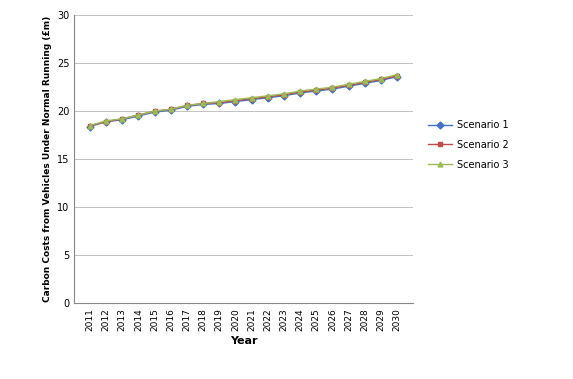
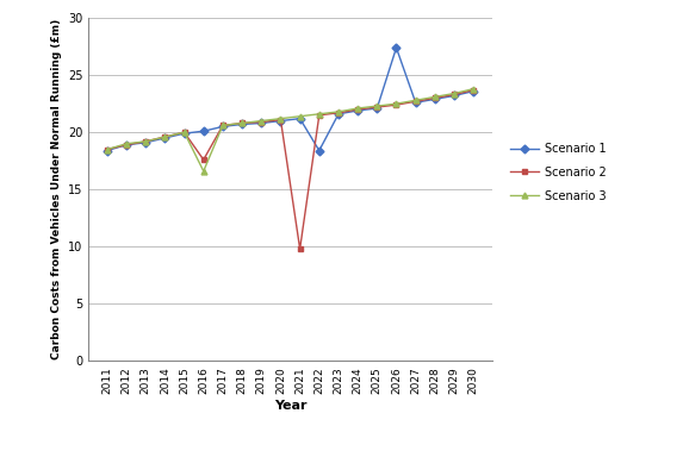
Scenario 2/2016: 20.2 -> 17.6
Scenario 3/2016: 20.2 -> 16.6
Scenario 2/2021: 21.3 -> 9.8
Scenario 1/2022: 21.4 -> 18.4
Scenario 1/2026: 22.3 -> 27.4
